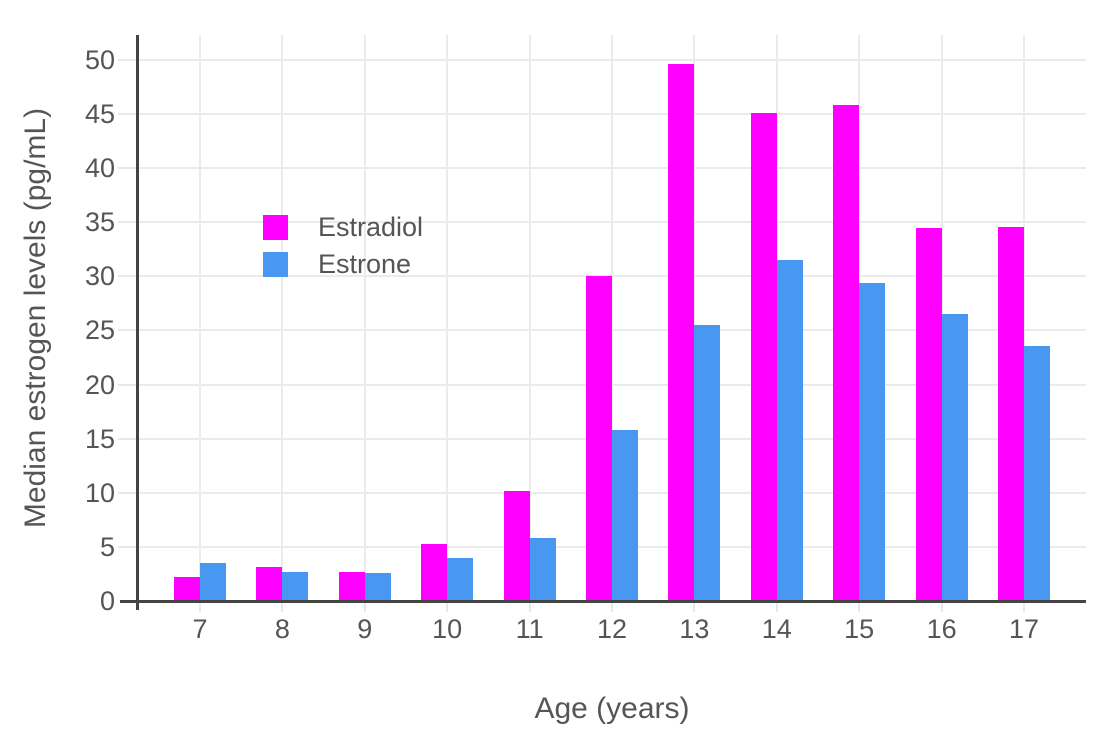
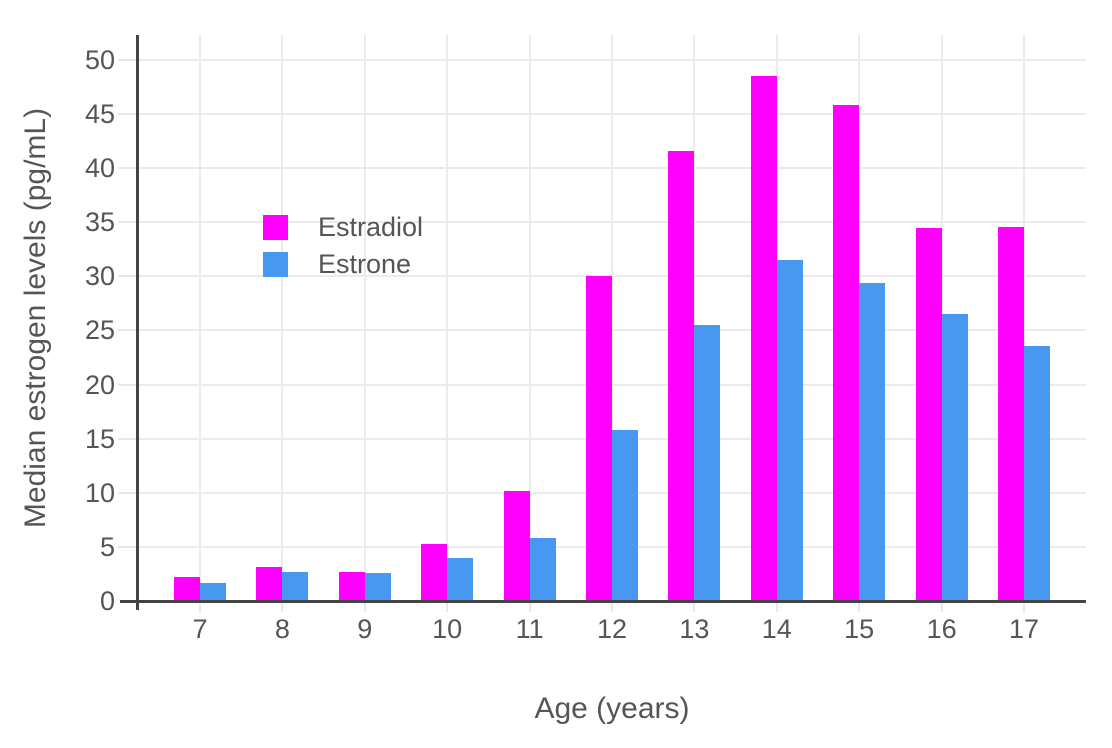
Estrone/7: 3.5 -> 1.7
Estradiol/13: 49.6 -> 41.6
Estradiol/14: 45.1 -> 48.5
